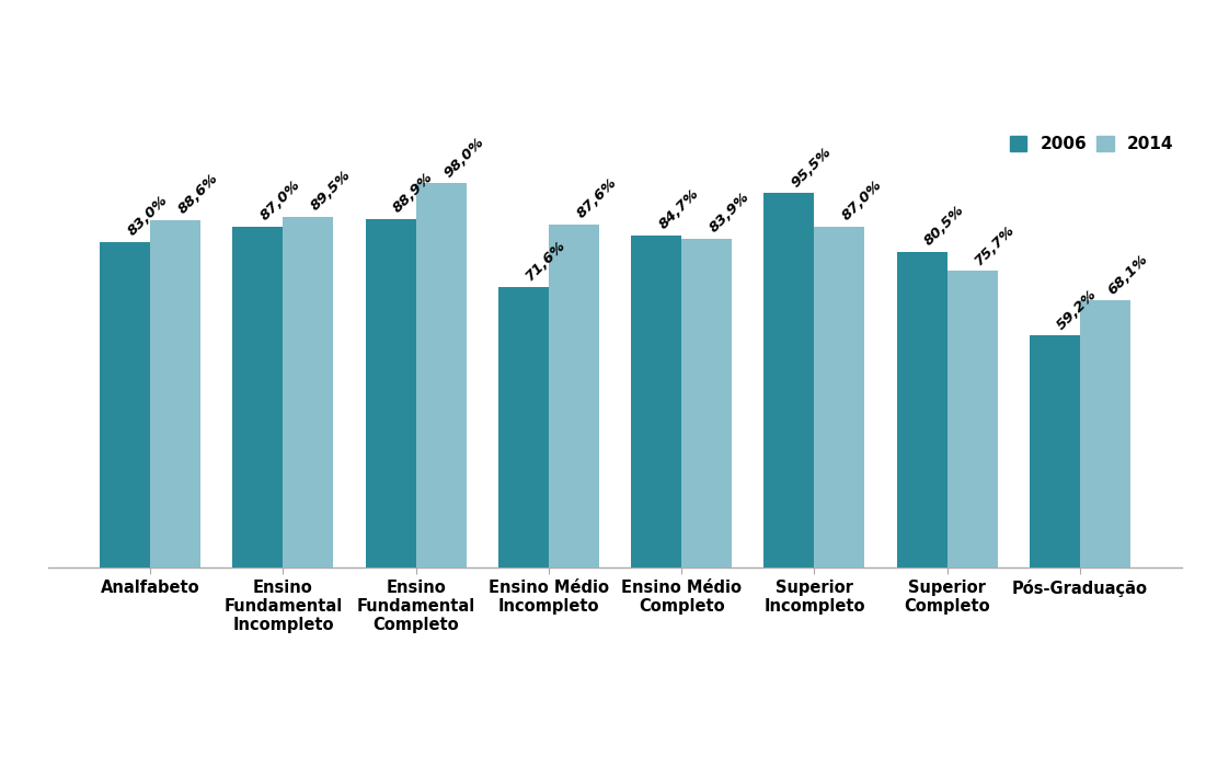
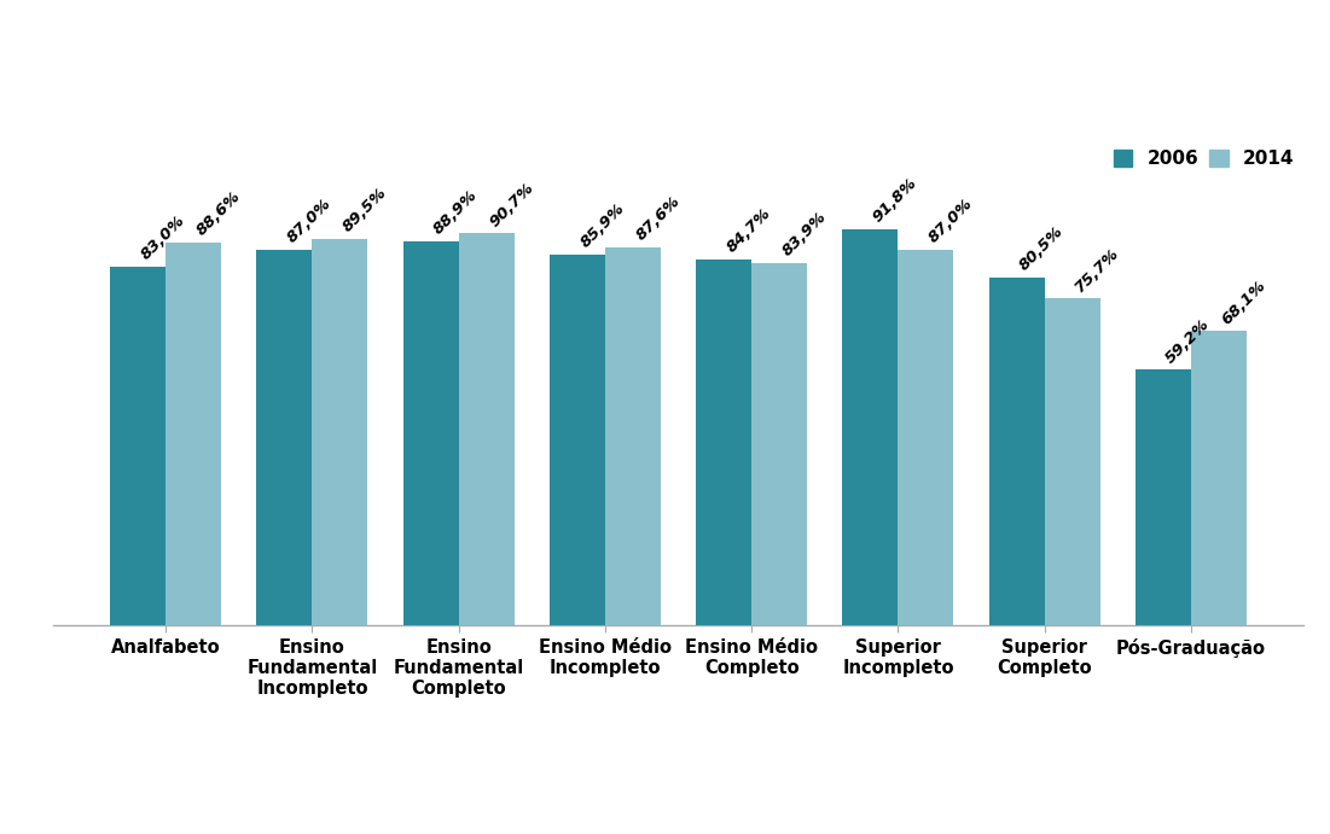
2014/Ensino Fundamental Completo: 98,0% -> 90,7%
2006/Ensino Médio Incompleto: 71,6% -> 85,9%
2006/Superior Incompleto: 95,5% -> 91,8%
